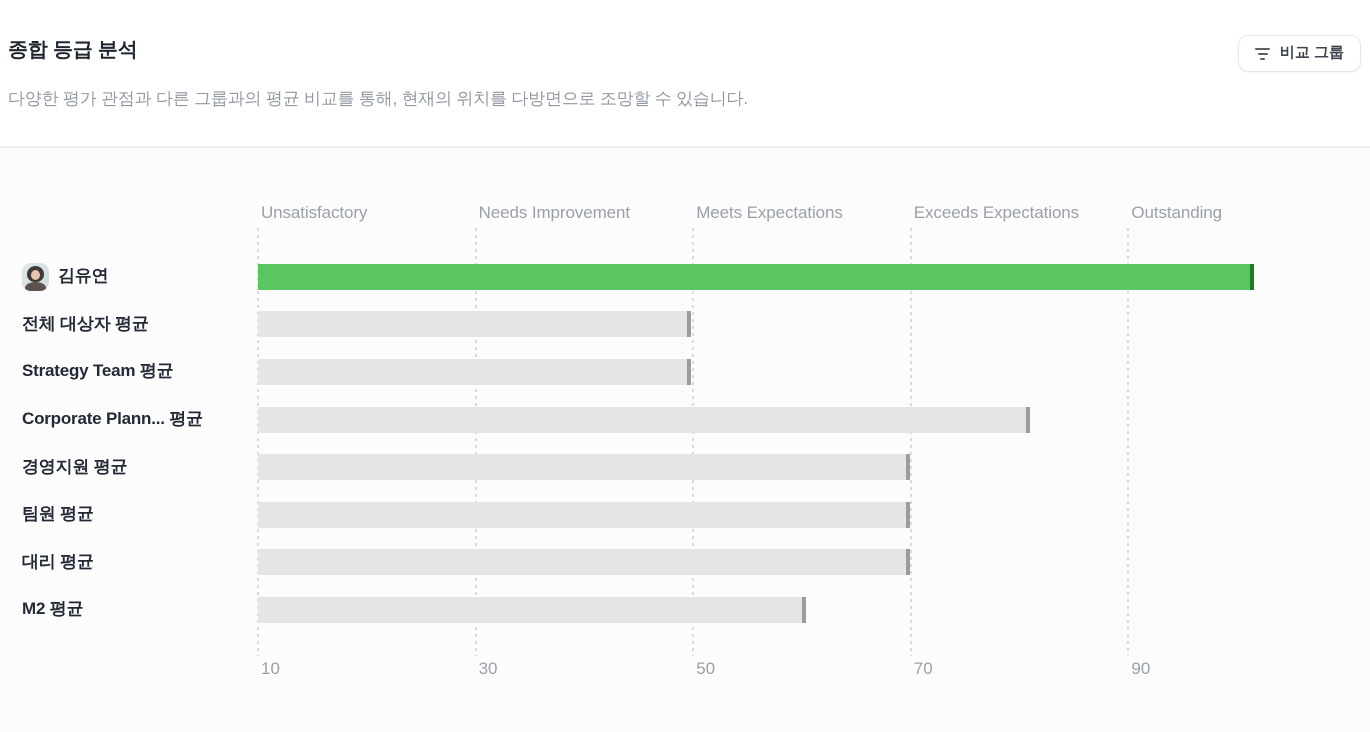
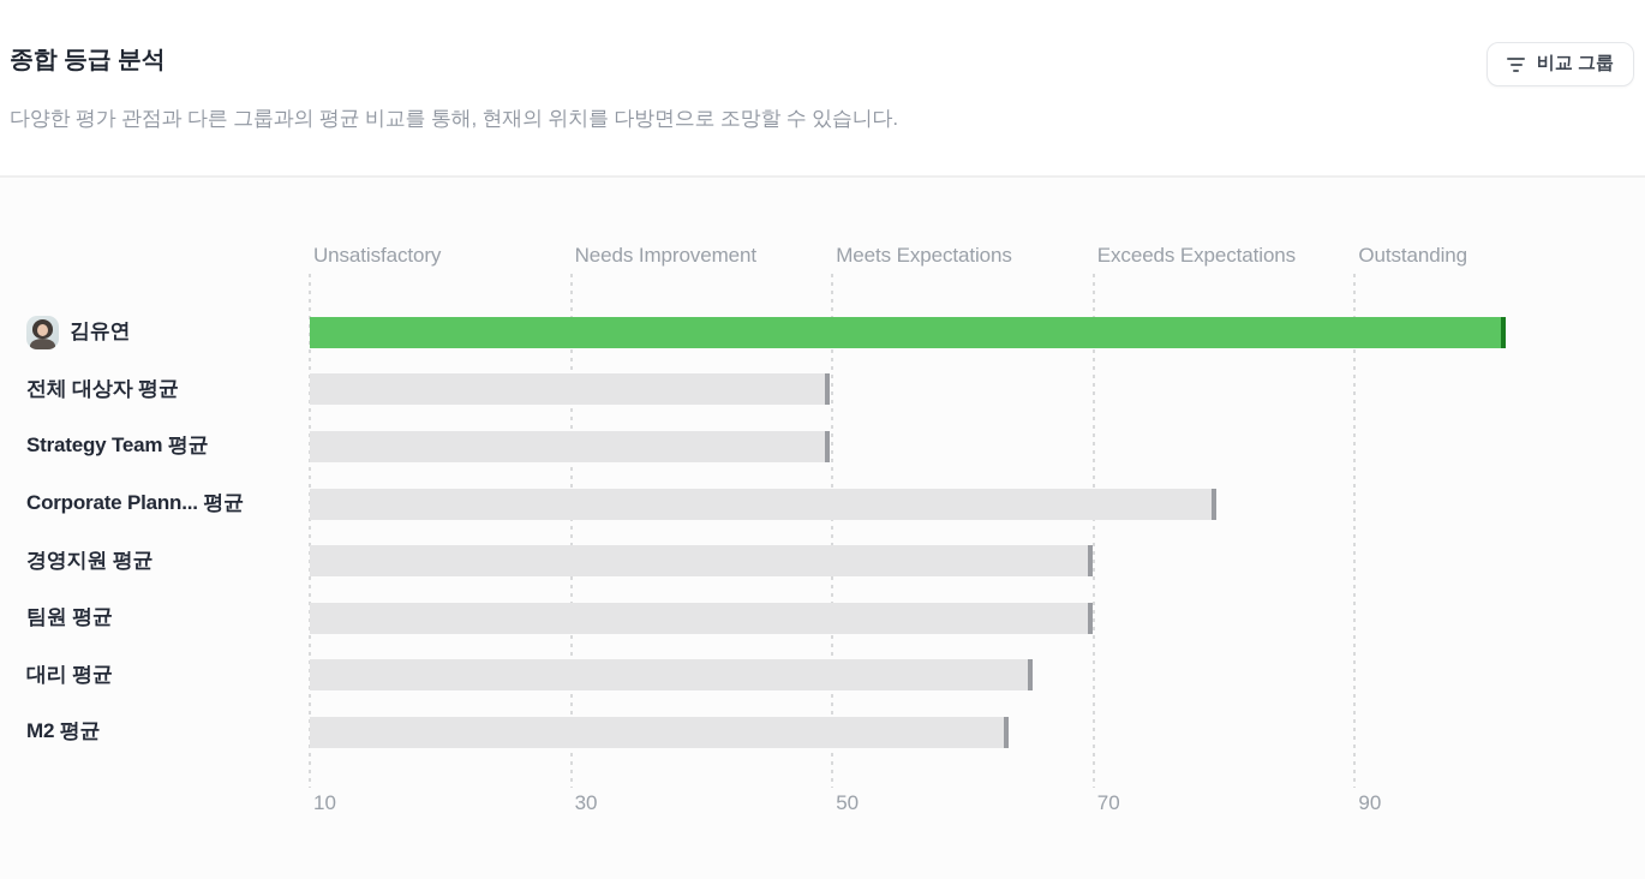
Corporate Plann... 평균: 81.0 -> 79.4
대리 평균: 69.9 -> 65.3
M2 평균: 60.4 -> 63.5
